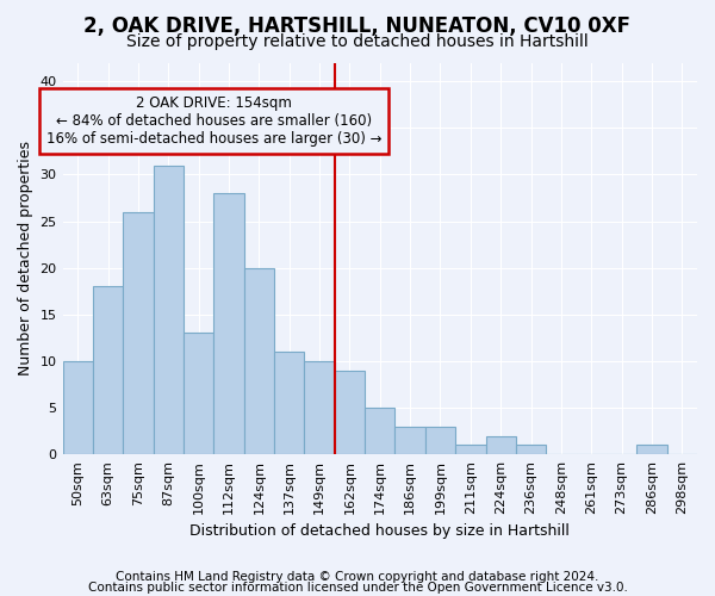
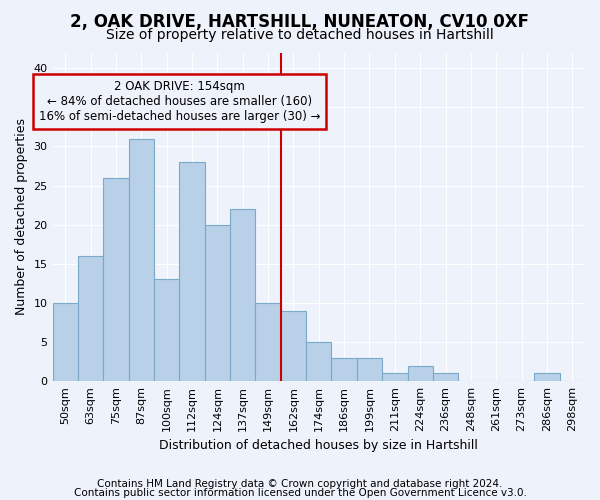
63sqm: 18 -> 16
137sqm: 11 -> 22
